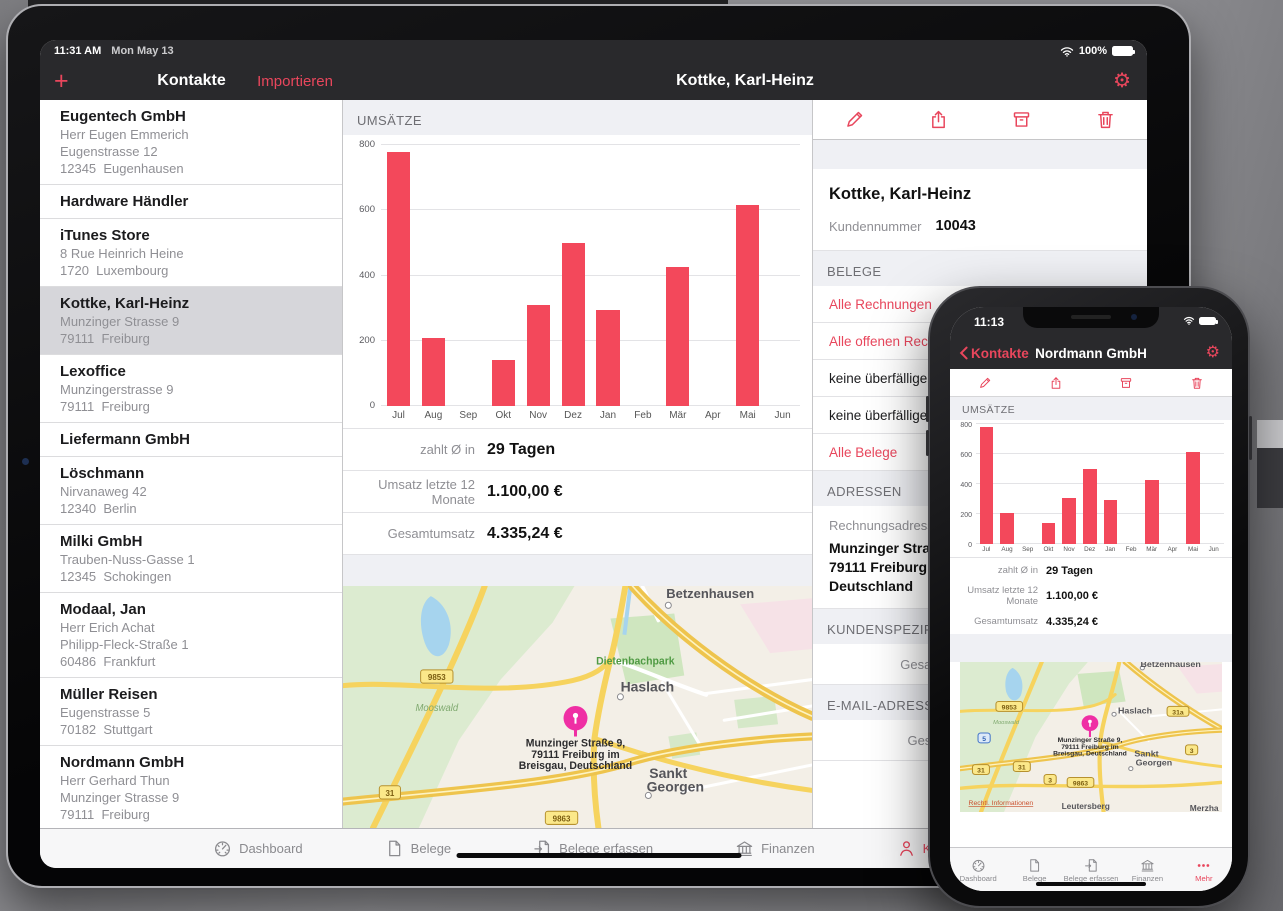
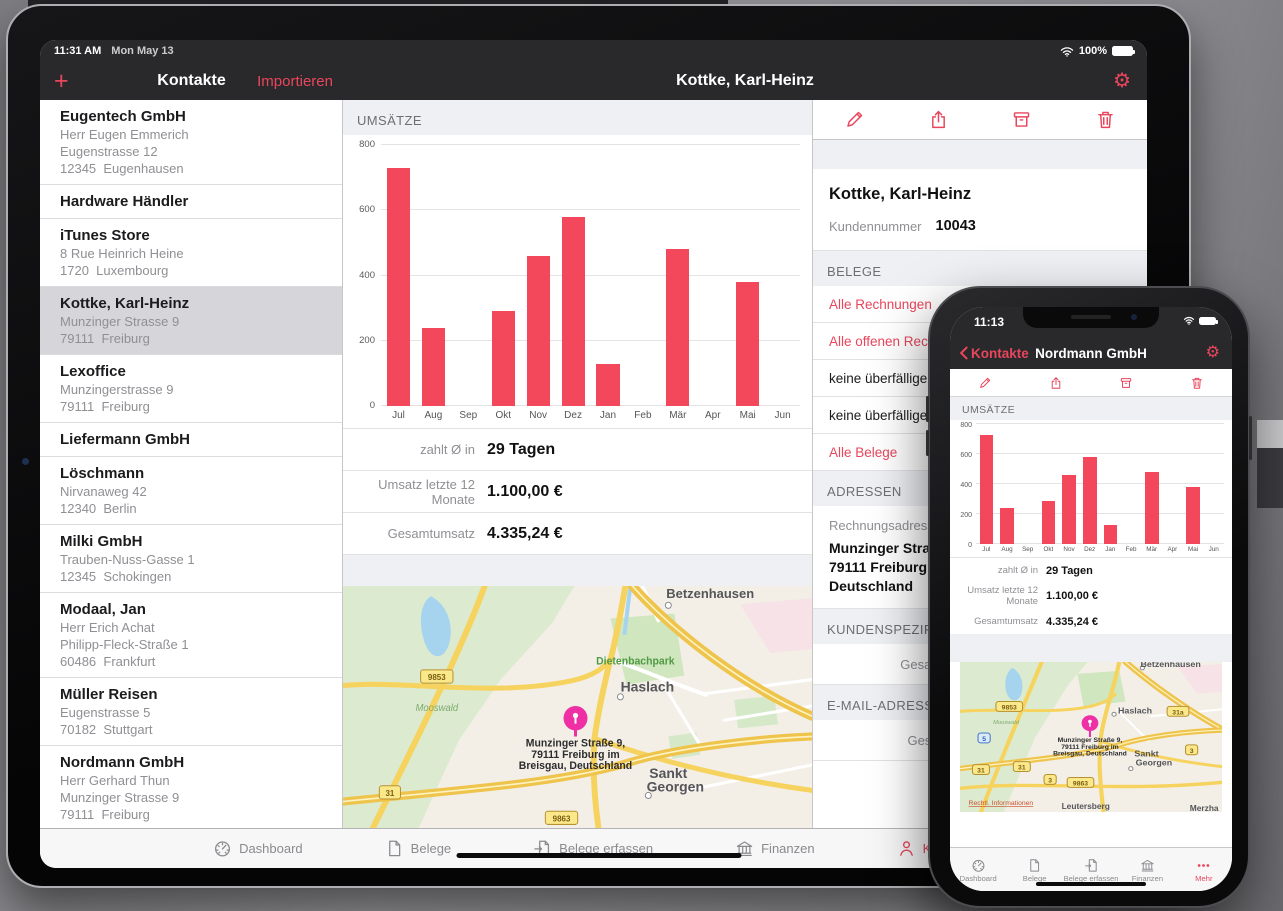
Jul: 780 -> 730
Aug: 210 -> 240
Okt: 140 -> 290
Nov: 310 -> 460
Dez: 500 -> 580
Jan: 300 -> 130
Mär: 420 -> 480
Mai: 620 -> 380
